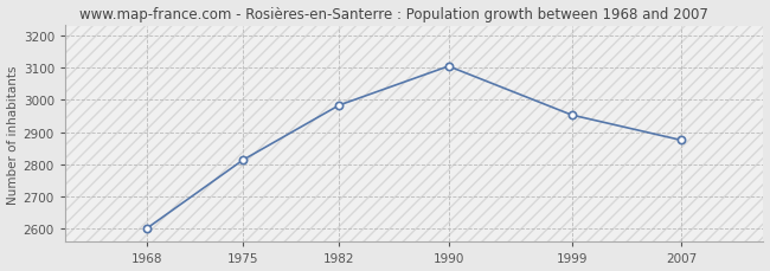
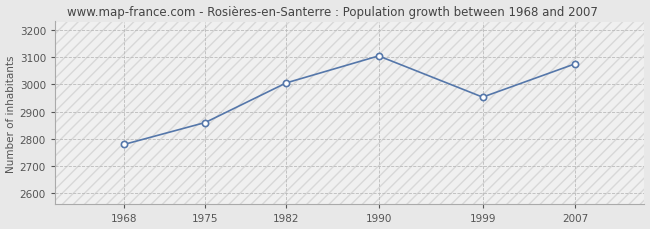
1968: 2603 -> 2780
1975: 2814 -> 2860
1982: 2983 -> 3005
2007: 2875 -> 3075
